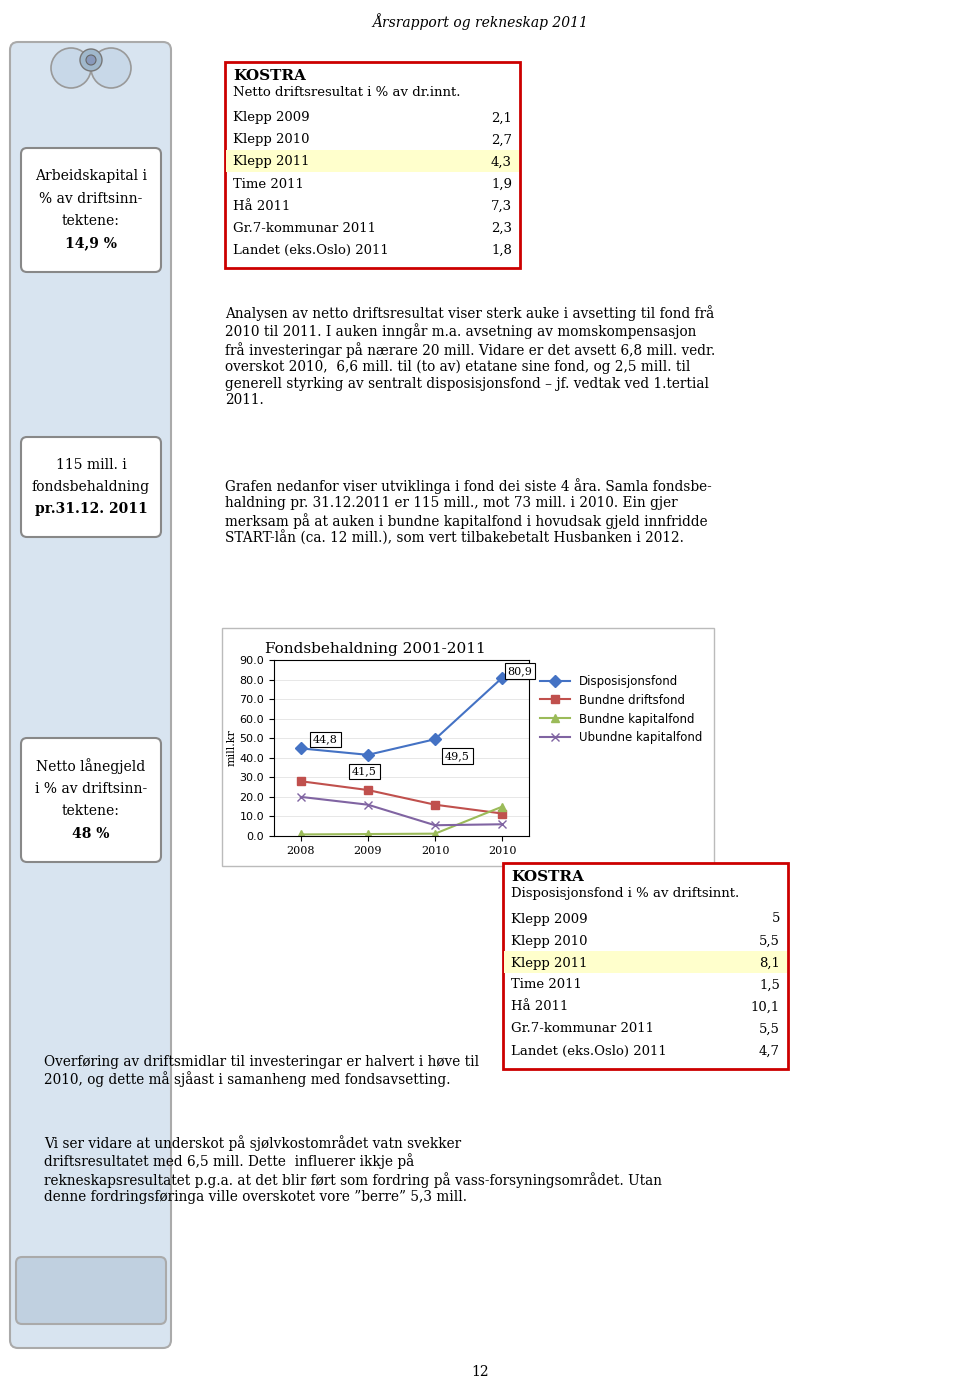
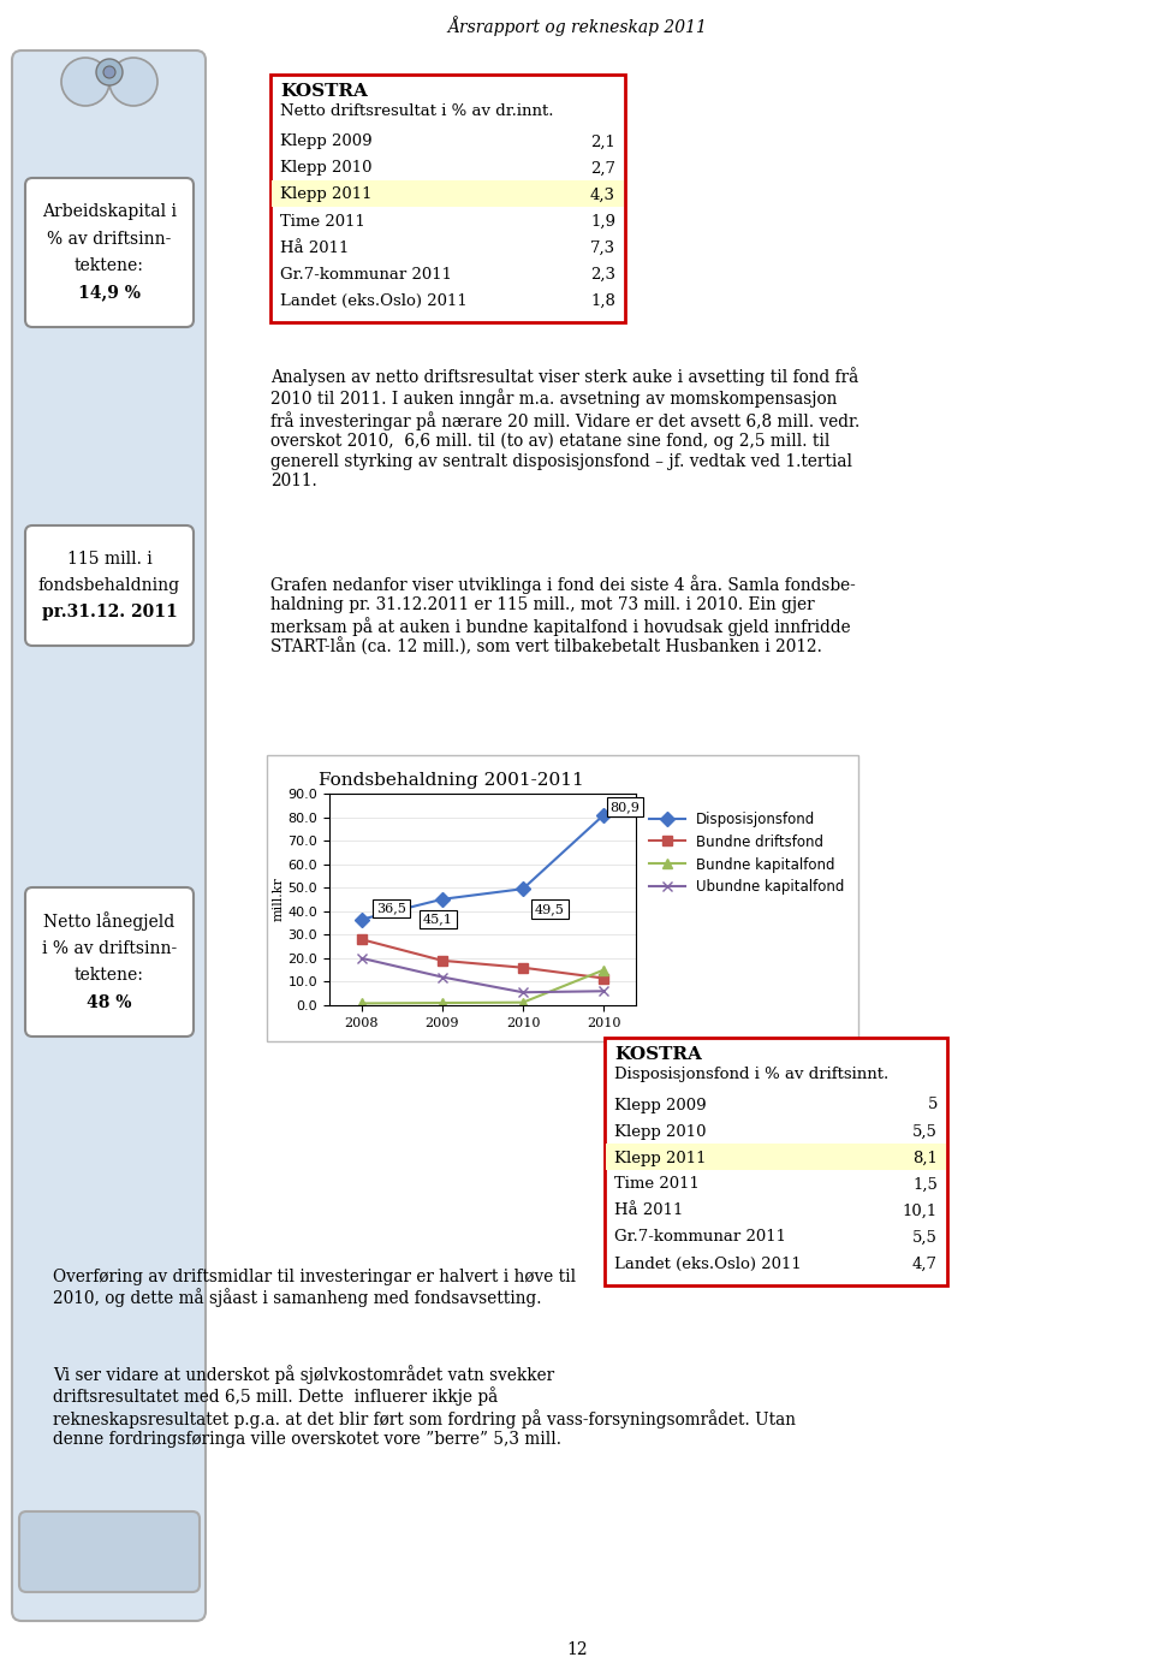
Disposisjonsfond/2008: 44,8 -> 36,5
Disposisjonsfond/2009: 41,5 -> 45,1
Bundne driftsfond/2009: 24 -> 19
Ubundne kapitalfond/2009: 16 -> 12
